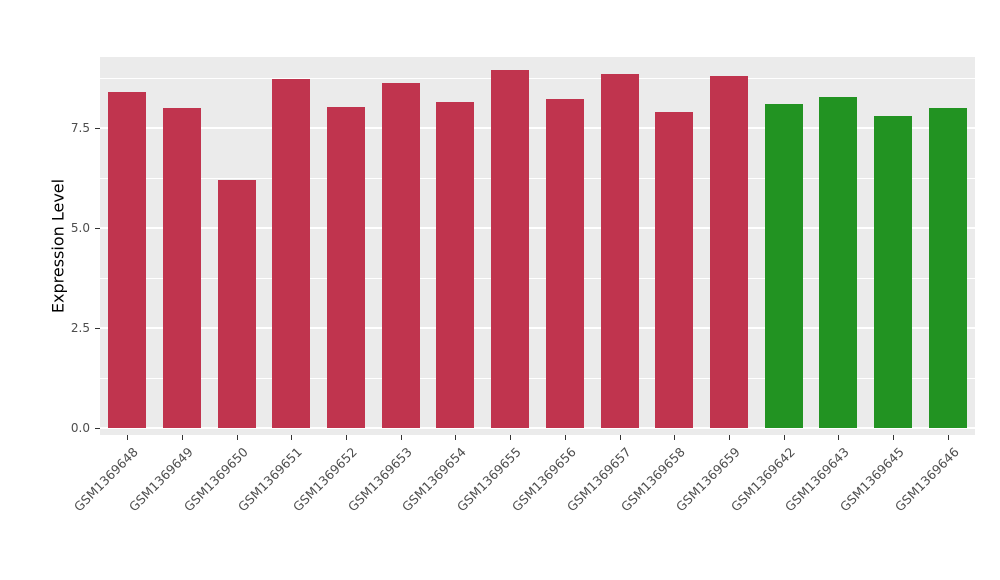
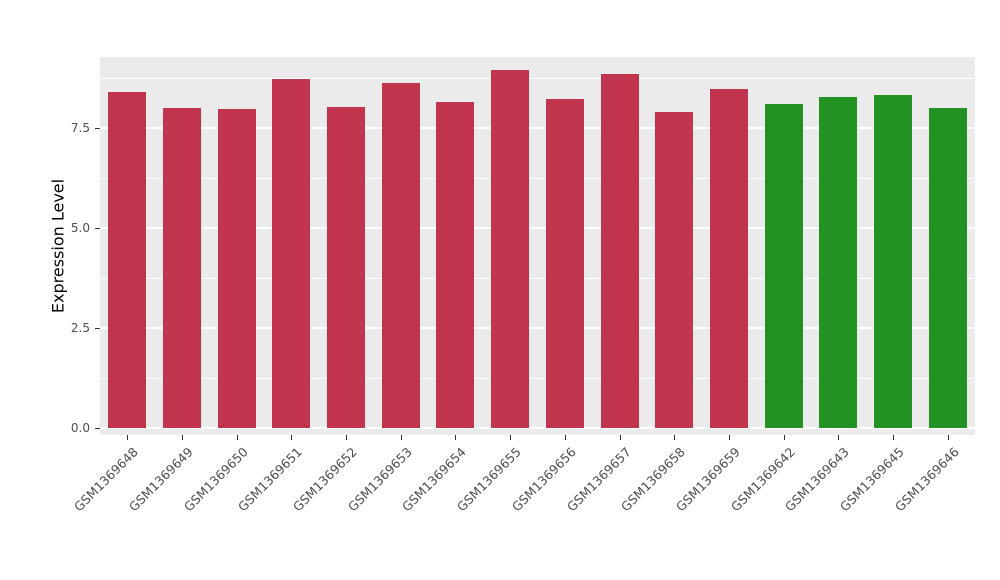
GSM1369650: 6.2 -> 8.0
GSM1369659: 8.8 -> 8.5
GSM1369645: 7.8 -> 8.3
